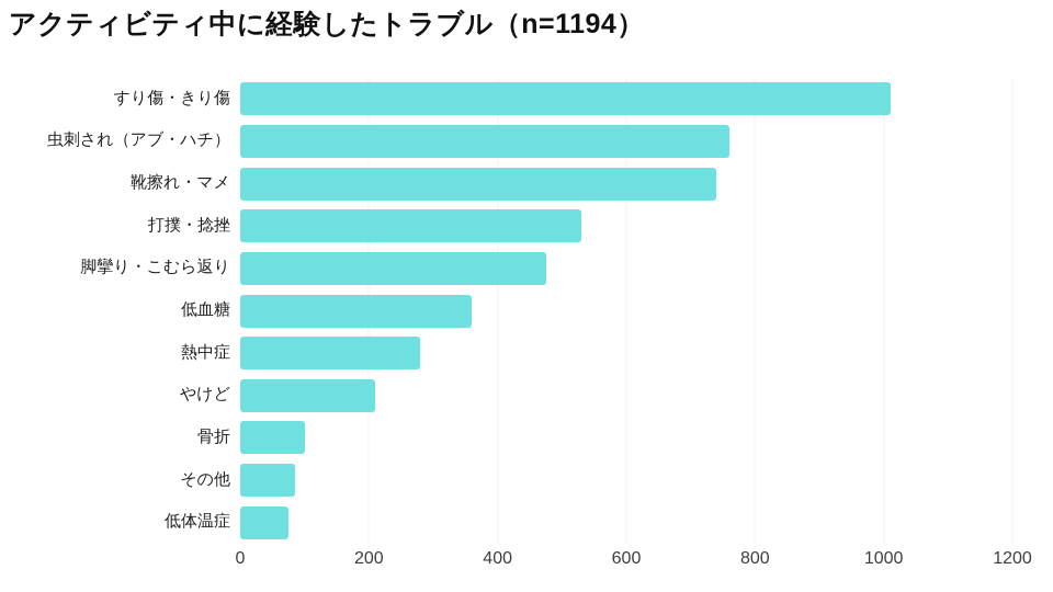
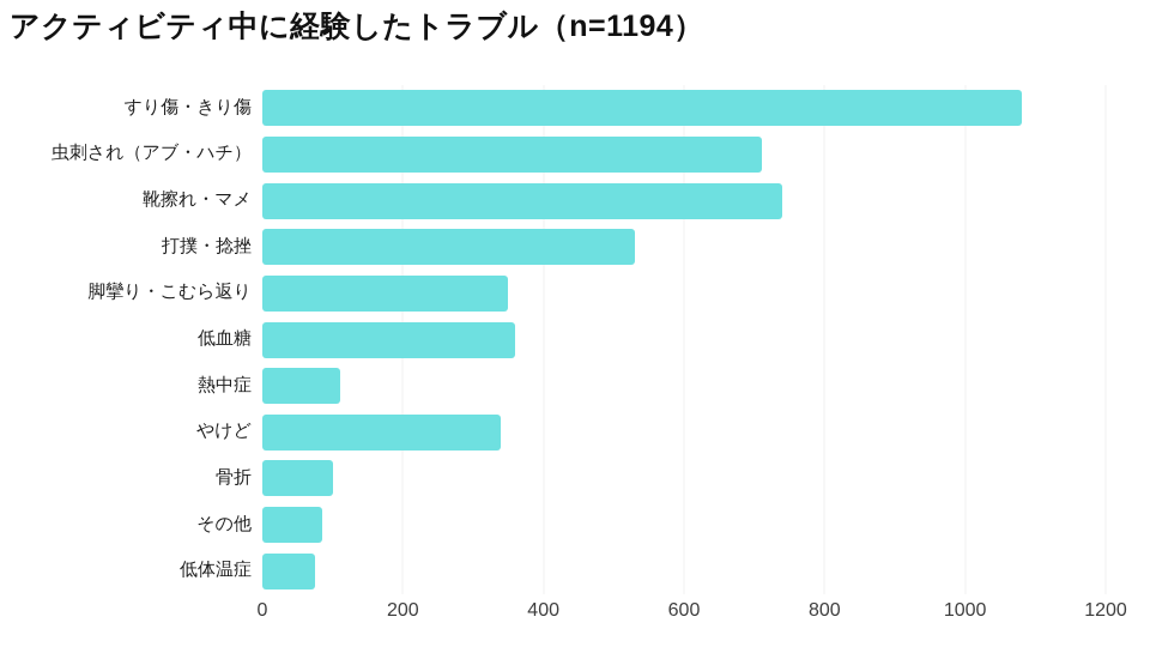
すり傷・きり傷: 1010 -> 1080
虫刺され（アブ・ハチ）: 760 -> 710
脚攣り・こむら返り: 480 -> 350
熱中症: 280 -> 110
やけど: 210 -> 340
